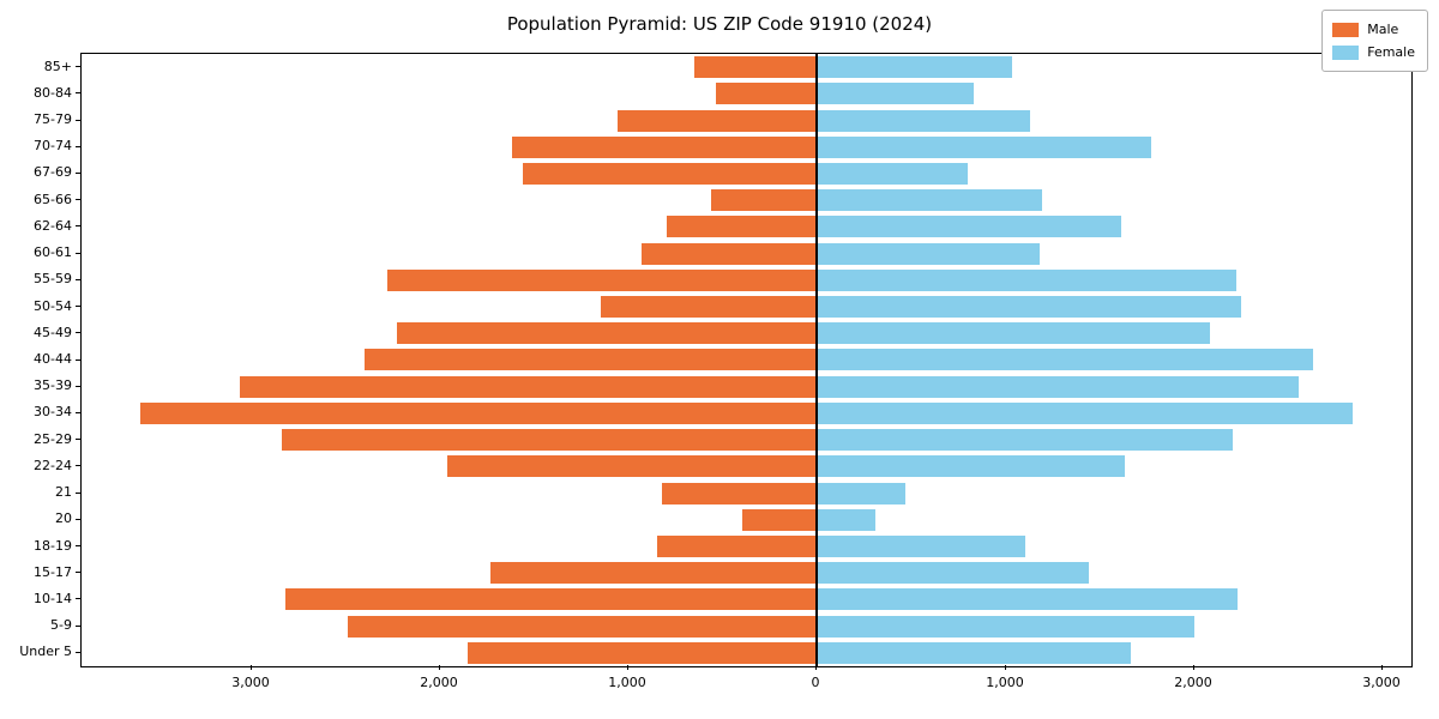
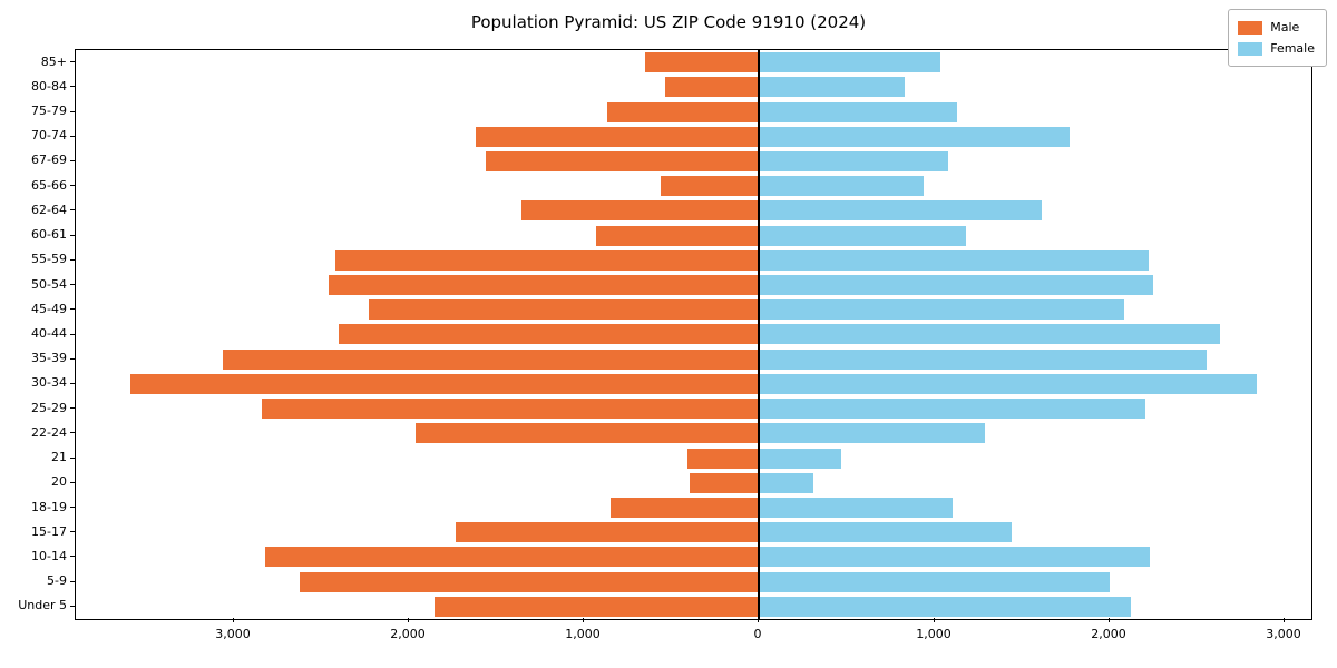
Male/75-79: 1060 -> 870
Female/67-69: 800 -> 1080
Female/65-66: 1190 -> 940
Male/62-64: 800 -> 1360
Male/55-59: 2280 -> 2420
Male/50-54: 1150 -> 2460
Female/22-24: 1630 -> 1290
Male/21: 820 -> 410
Male/5-9: 2490 -> 2620
Female/Under 5: 1660 -> 2120
